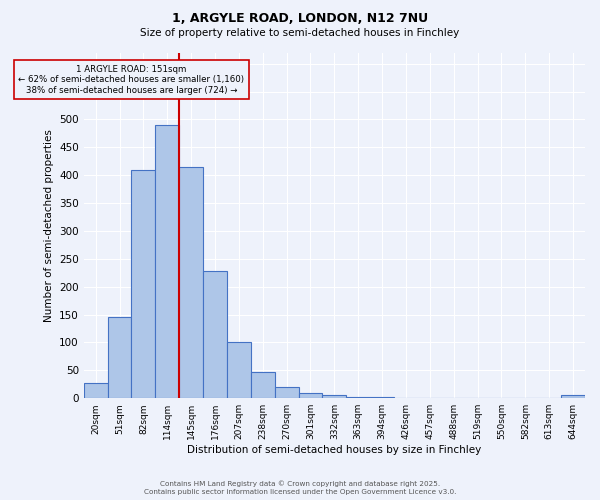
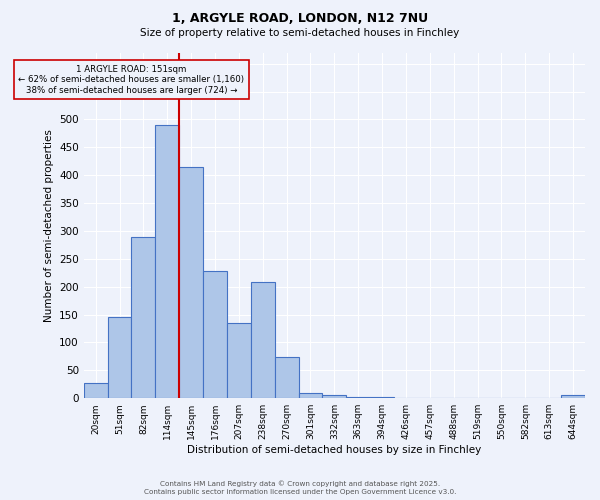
82sqm: 410 -> 290
207sqm: 100 -> 134
238sqm: 47 -> 208
270sqm: 20 -> 74
